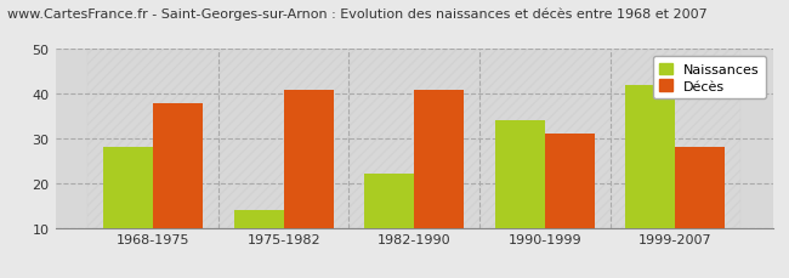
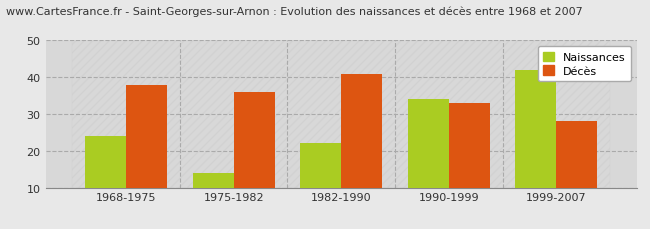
Naissances/1968-1975: 28 -> 24
Décès/1975-1982: 41 -> 36
Décès/1990-1999: 31 -> 33
